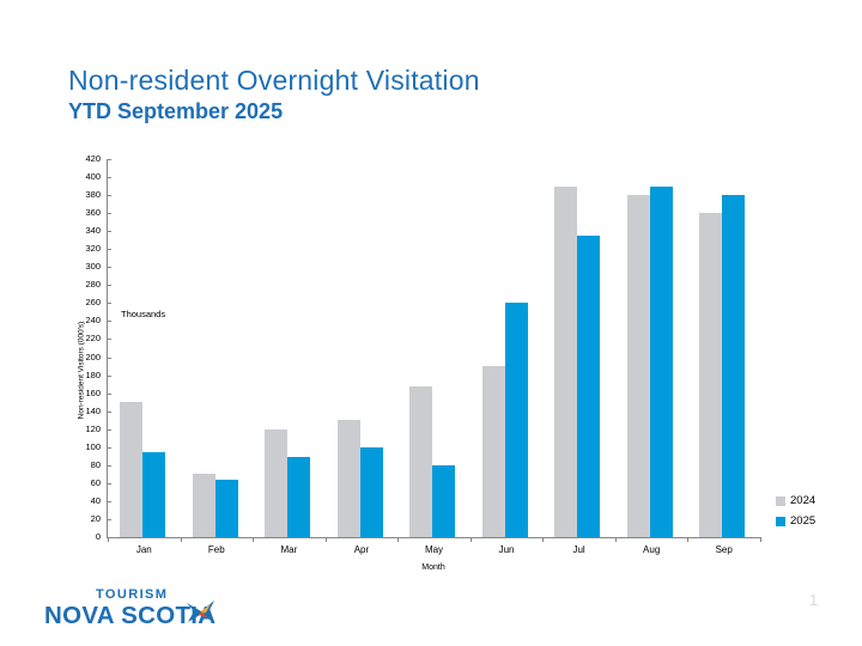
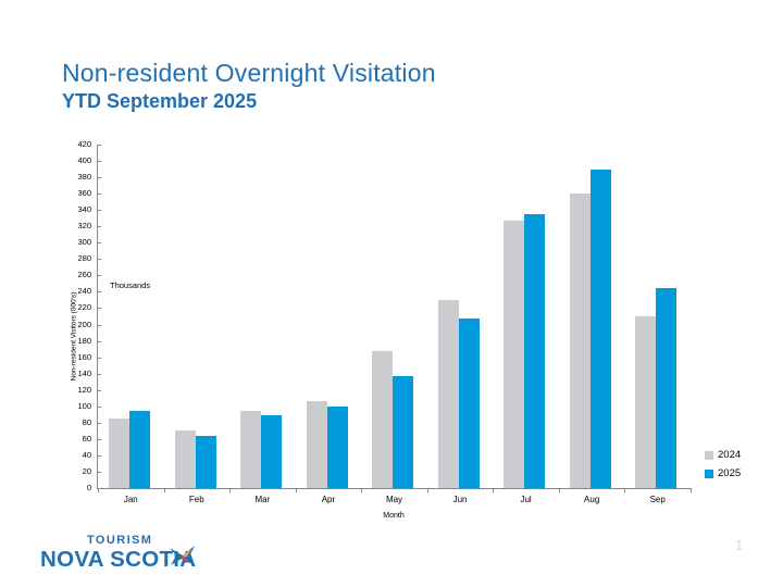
2024/Jan: 150 -> 80
2024/Mar: 120 -> 100
2024/Apr: 130 -> 110
2025/May: 80 -> 140
2024/Jun: 190 -> 230
2025/Jun: 260 -> 210
2024/Jul: 390 -> 330
2024/Aug: 380 -> 360
2024/Sep: 360 -> 210
2025/Sep: 380 -> 240
